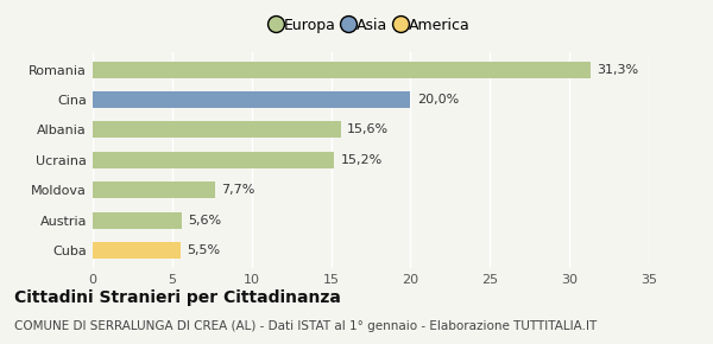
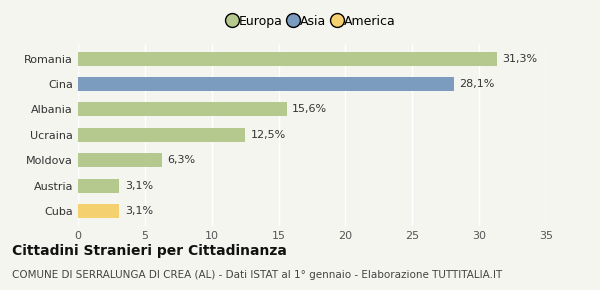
Cina: 20,0% -> 28,1%
Ucraina: 15,2% -> 12,5%
Moldova: 7,7% -> 6,3%
Austria: 5,6% -> 3,1%
Cuba: 5,5% -> 3,1%
